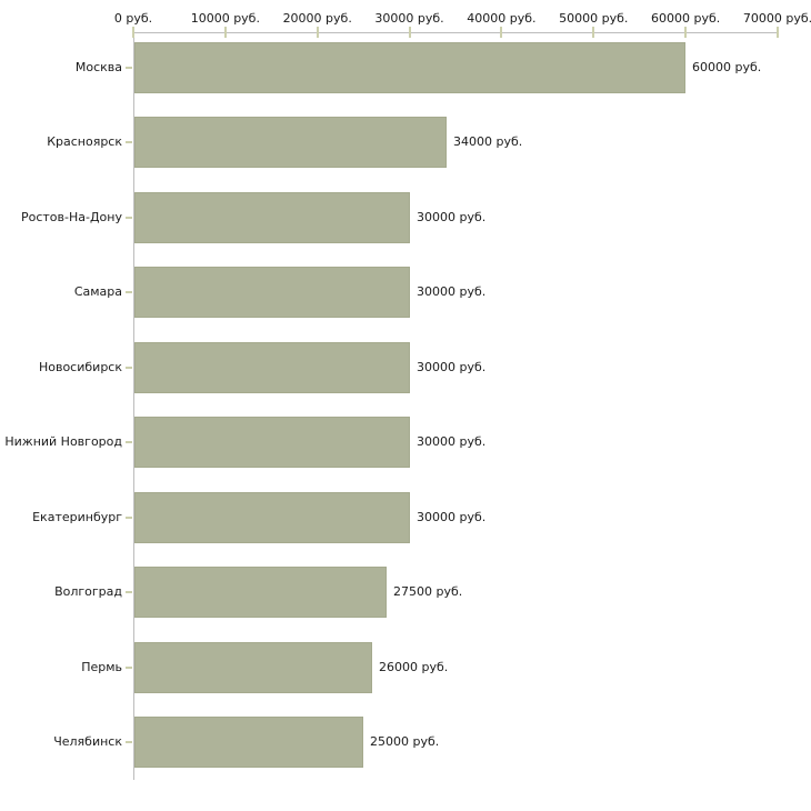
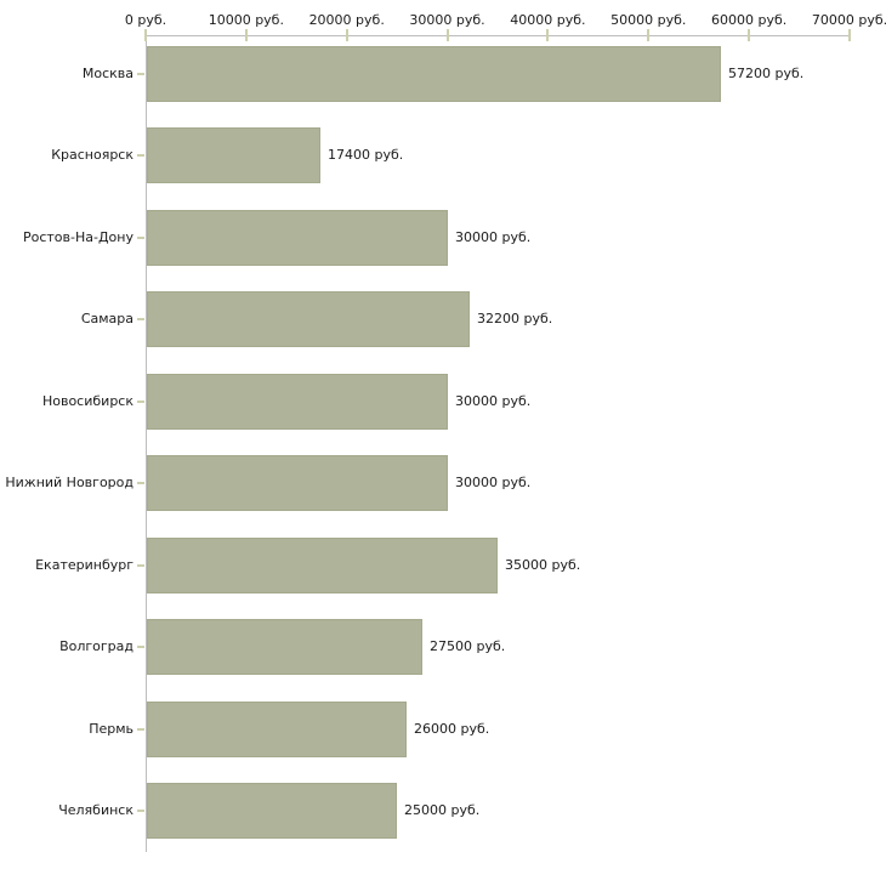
Москва: 60000 -> 57200
Красноярск: 34000 -> 17400
Самара: 30000 -> 32200
Екатеринбург: 30000 -> 35000
